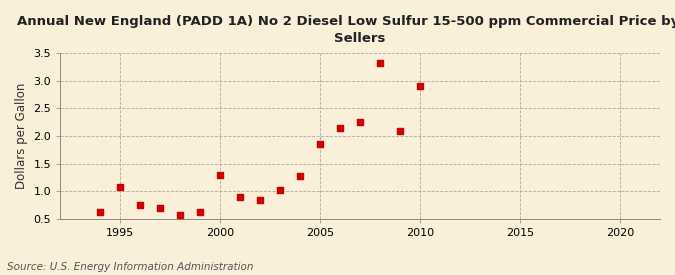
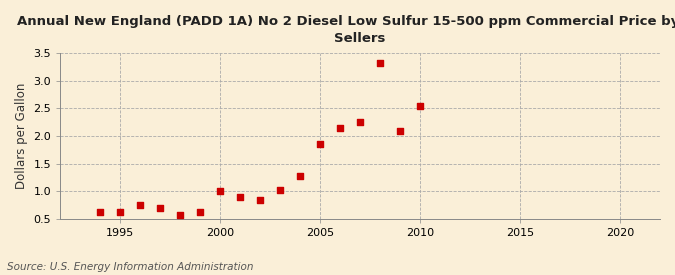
1995: 1.08 -> 0.63
2000: 1.30 -> 1.00
2010: 2.90 -> 2.55
